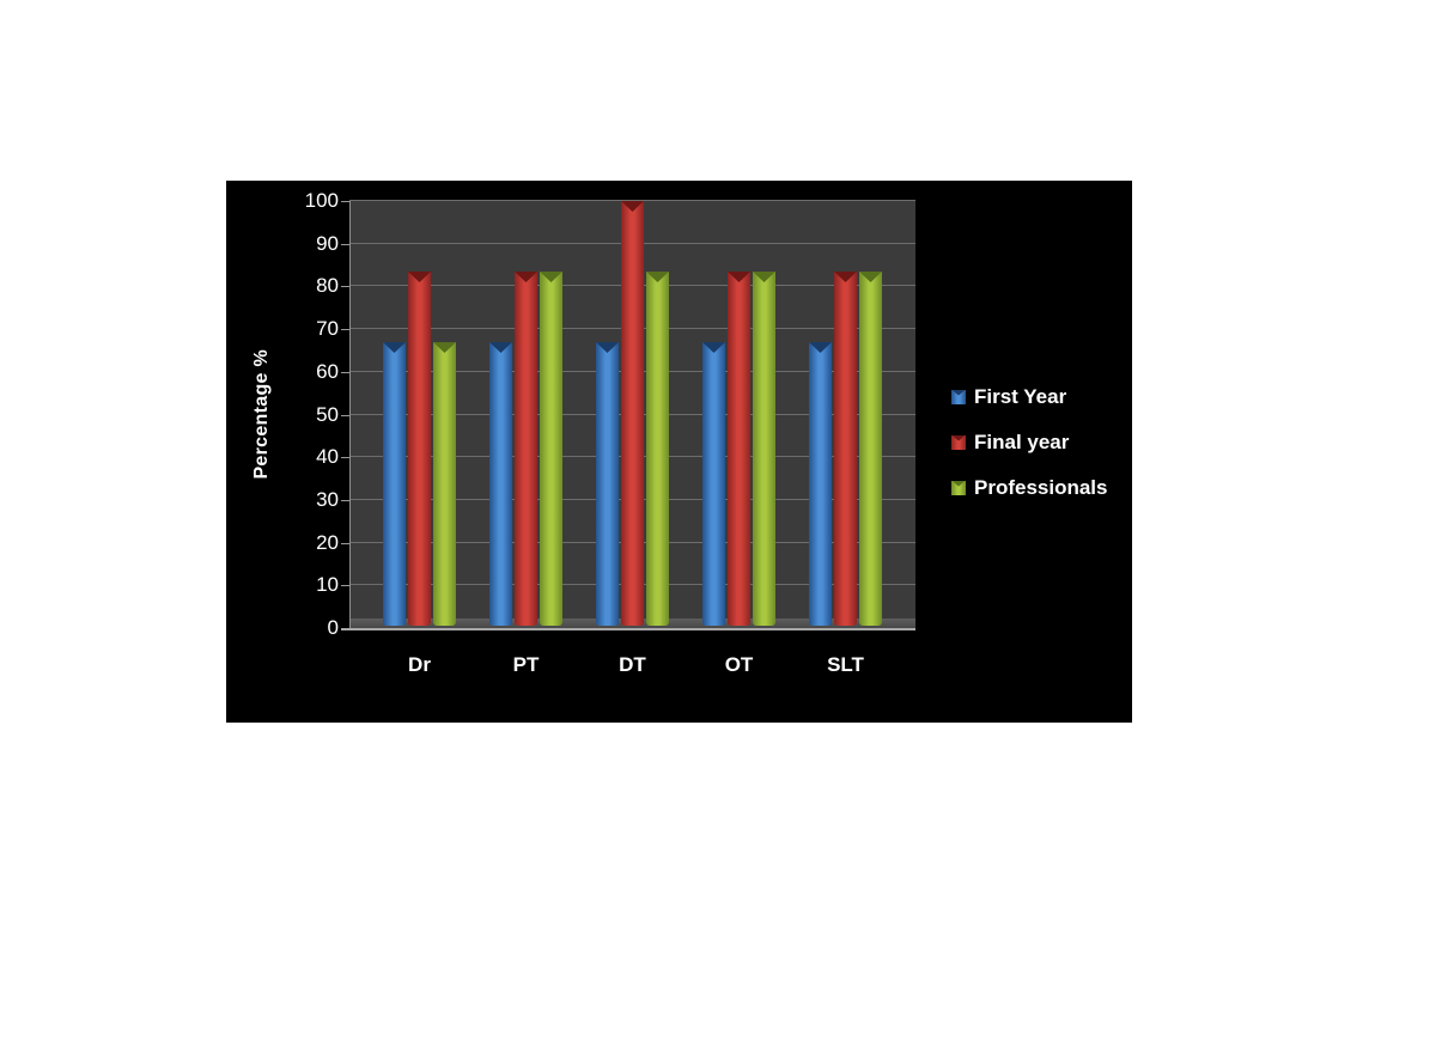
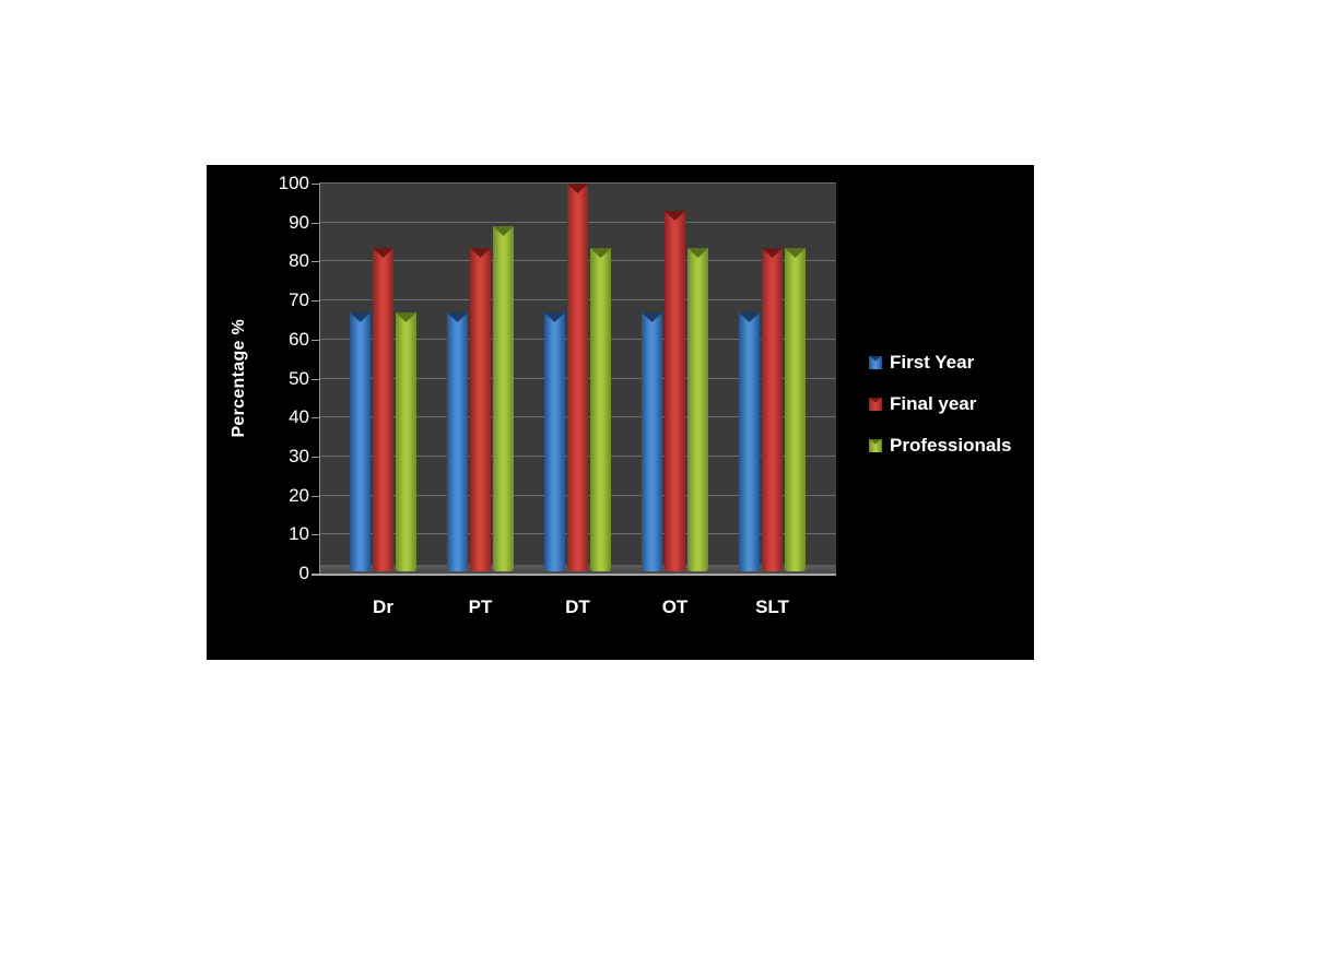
Professionals/PT: 83 -> 89
Final year/OT: 83 -> 93
